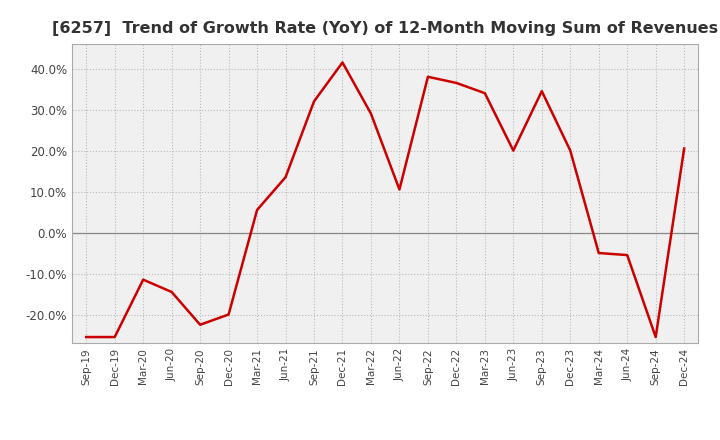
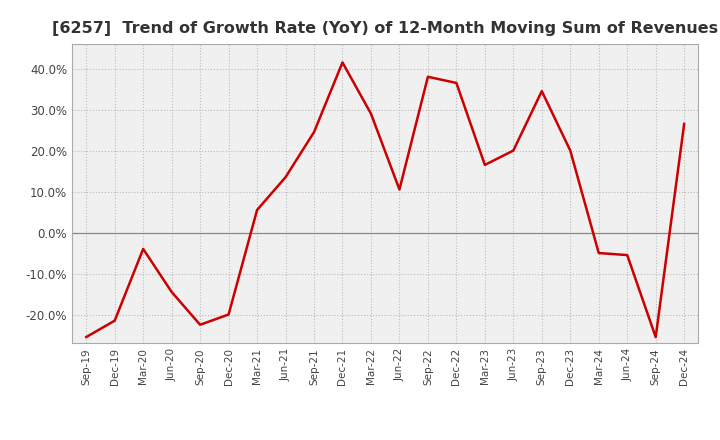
Dec-19: -25.5% -> -21.5%
Mar-20: -11.5% -> -4.0%
Sep-21: 32.0% -> 24.5%
Mar-23: 34.0% -> 16.5%
Dec-24: 20.5% -> 26.5%
